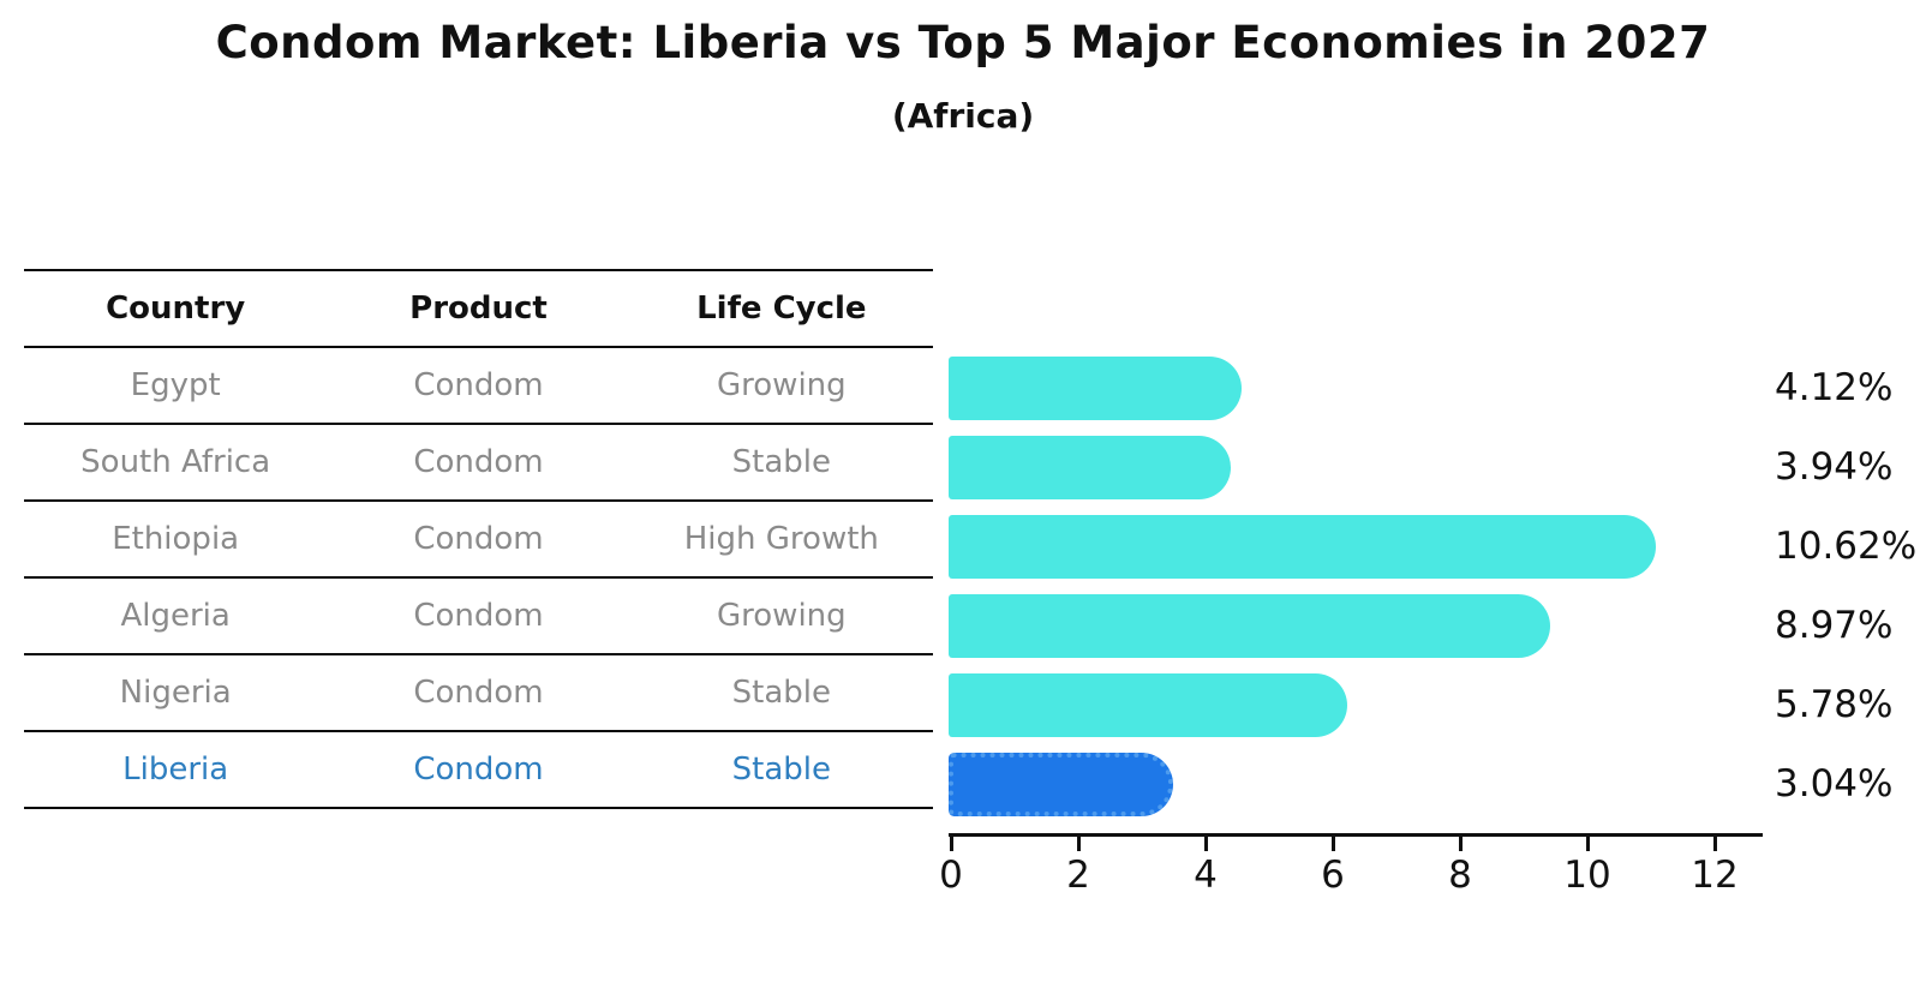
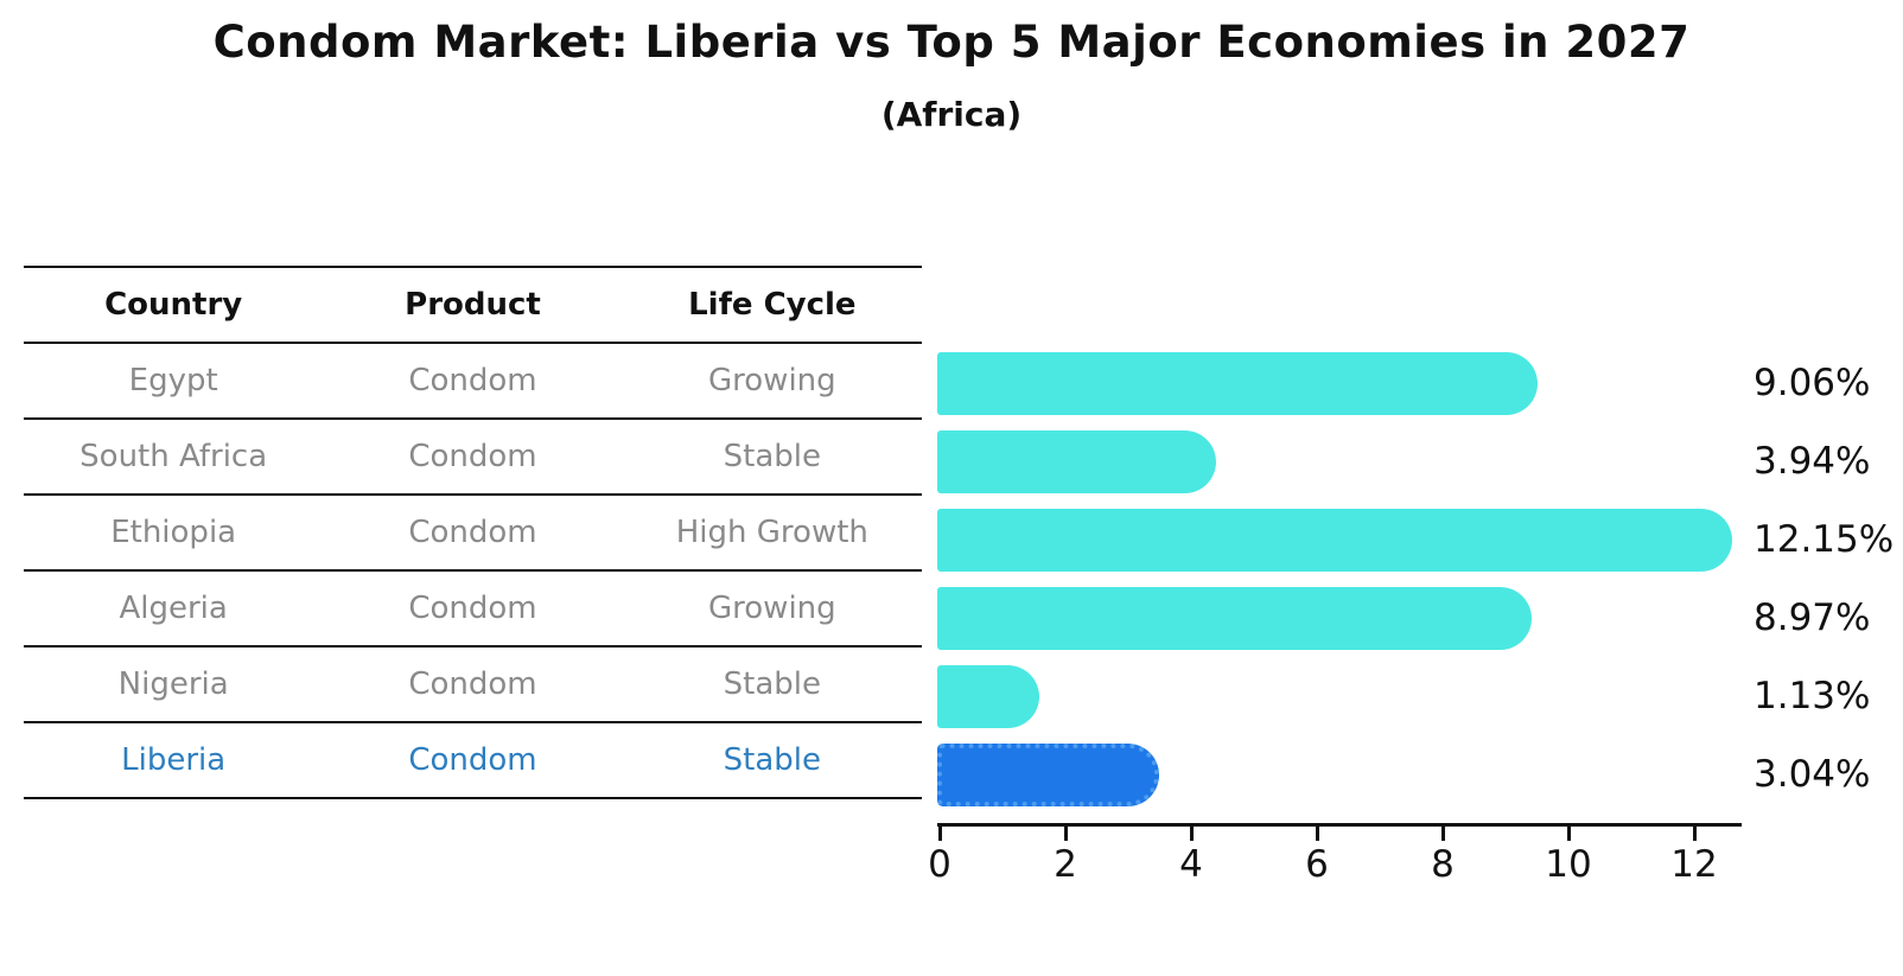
Egypt: 4.12% -> 9.06%
Ethiopia: 10.62% -> 12.15%
Nigeria: 5.78% -> 1.13%
